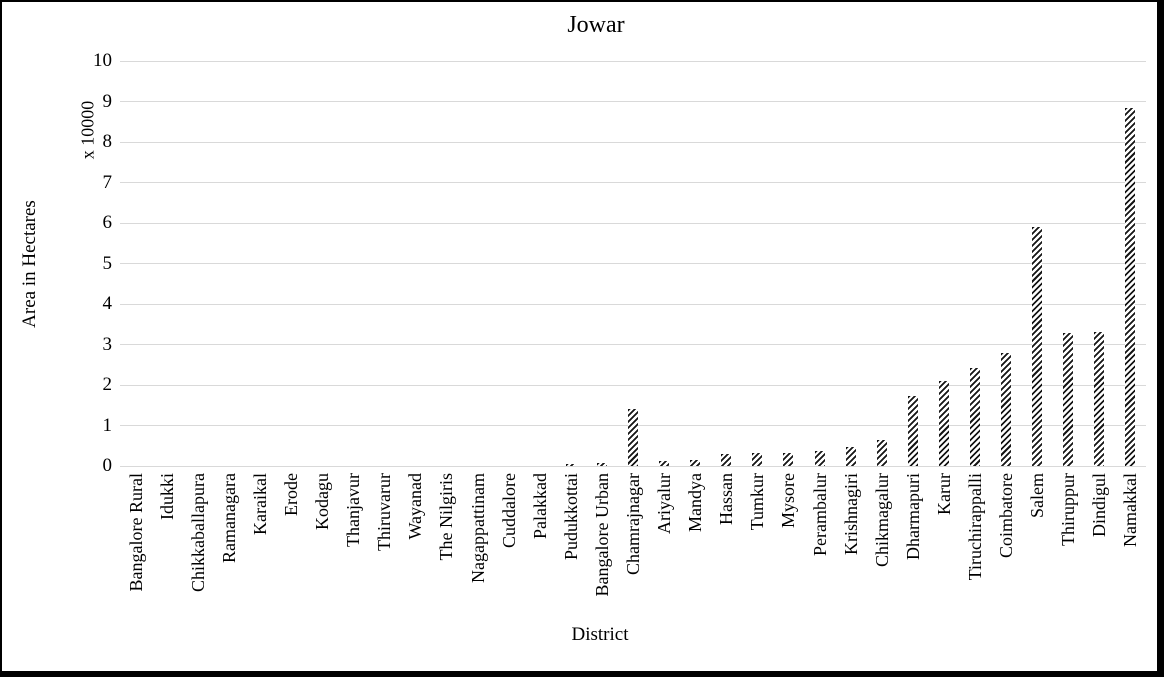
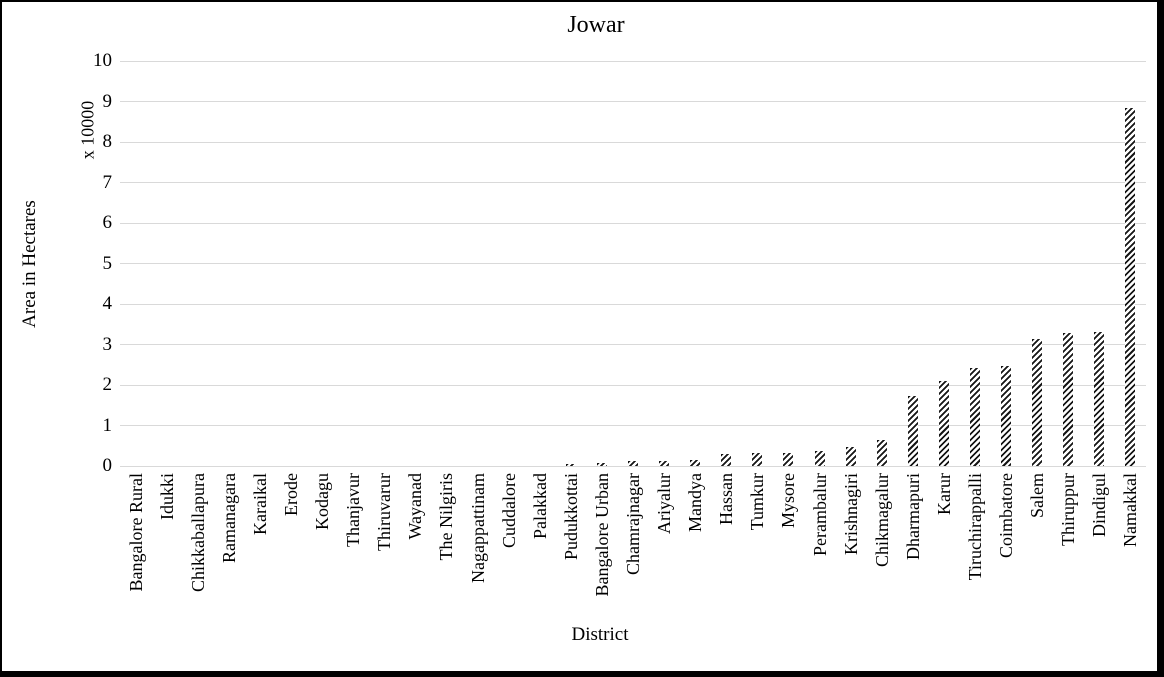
Chamrajnagar: 1.4 -> 0.1
Coimbatore: 2.8 -> 2.5
Salem: 5.9 -> 3.1
